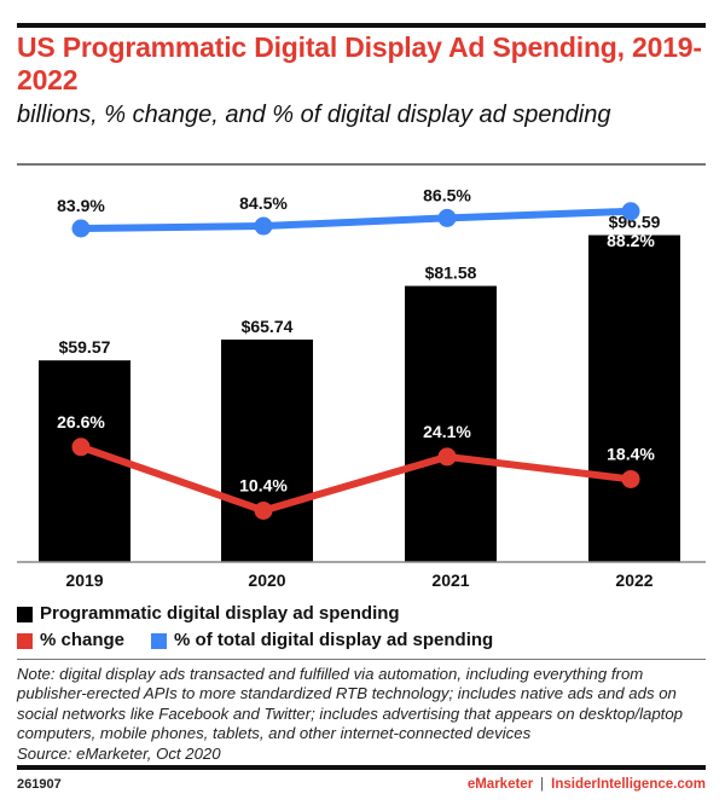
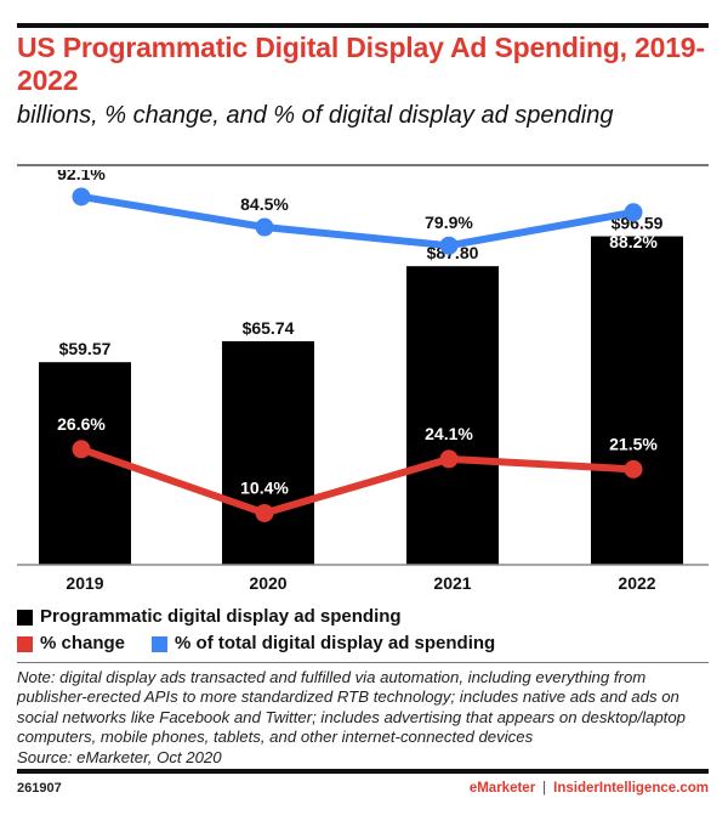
% of total digital display ad spending/2019: 83.9% -> 92.1%
Programmatic digital display ad spending/2021: $81.58 -> $87.80
% of total digital display ad spending/2021: 86.5% -> 79.9%
% change/2022: 18.4% -> 21.5%
